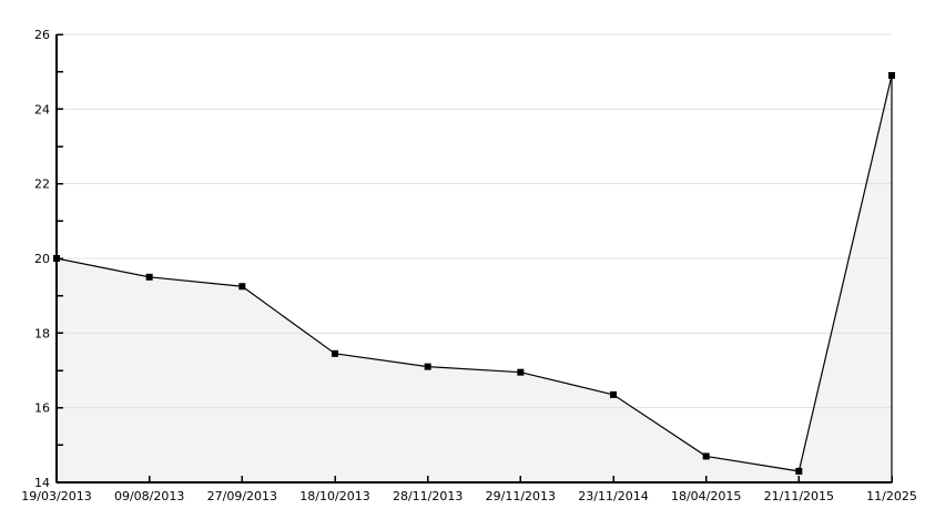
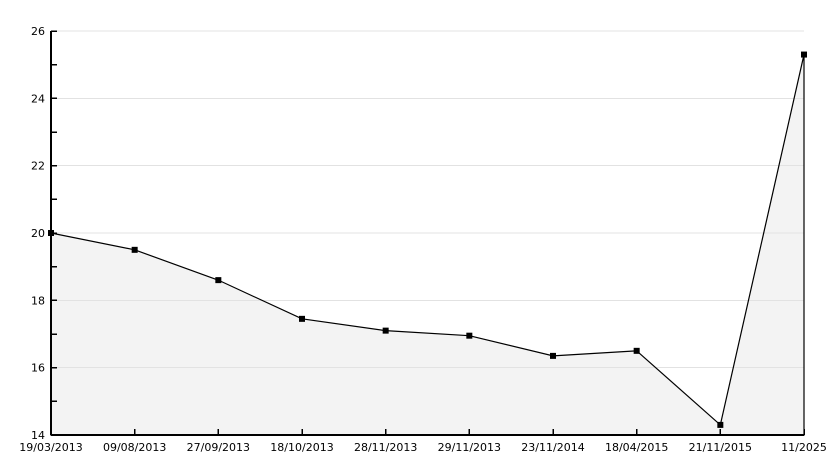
27/09/2013: 19.2 -> 18.6
18/04/2015: 14.7 -> 16.5
11/2025: 24.9 -> 25.3
